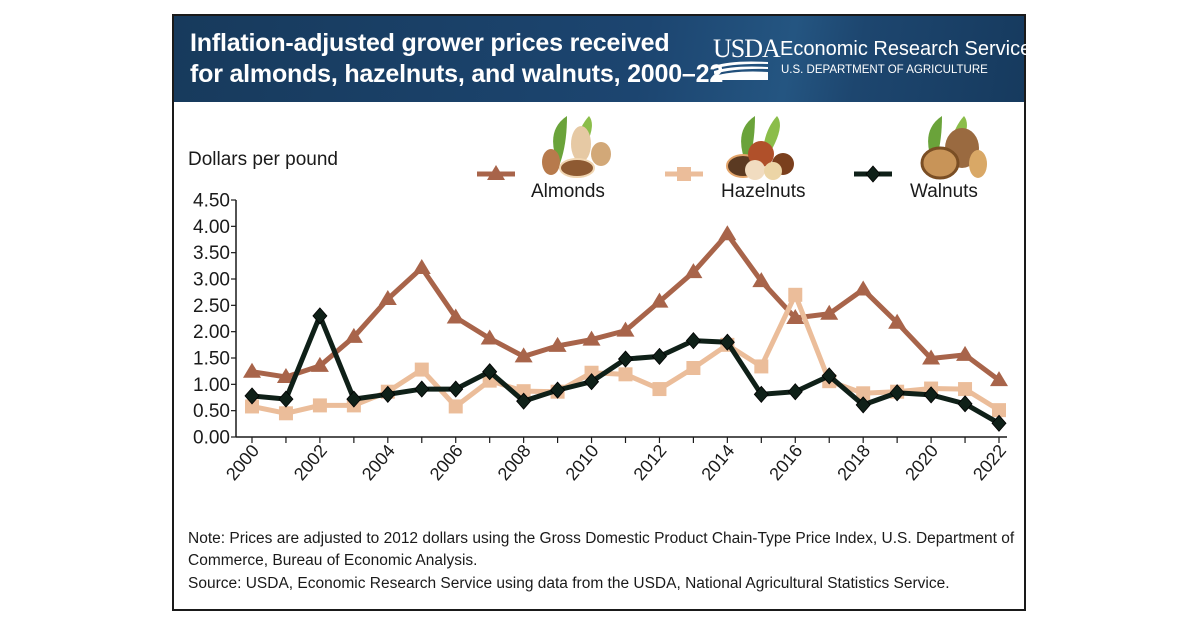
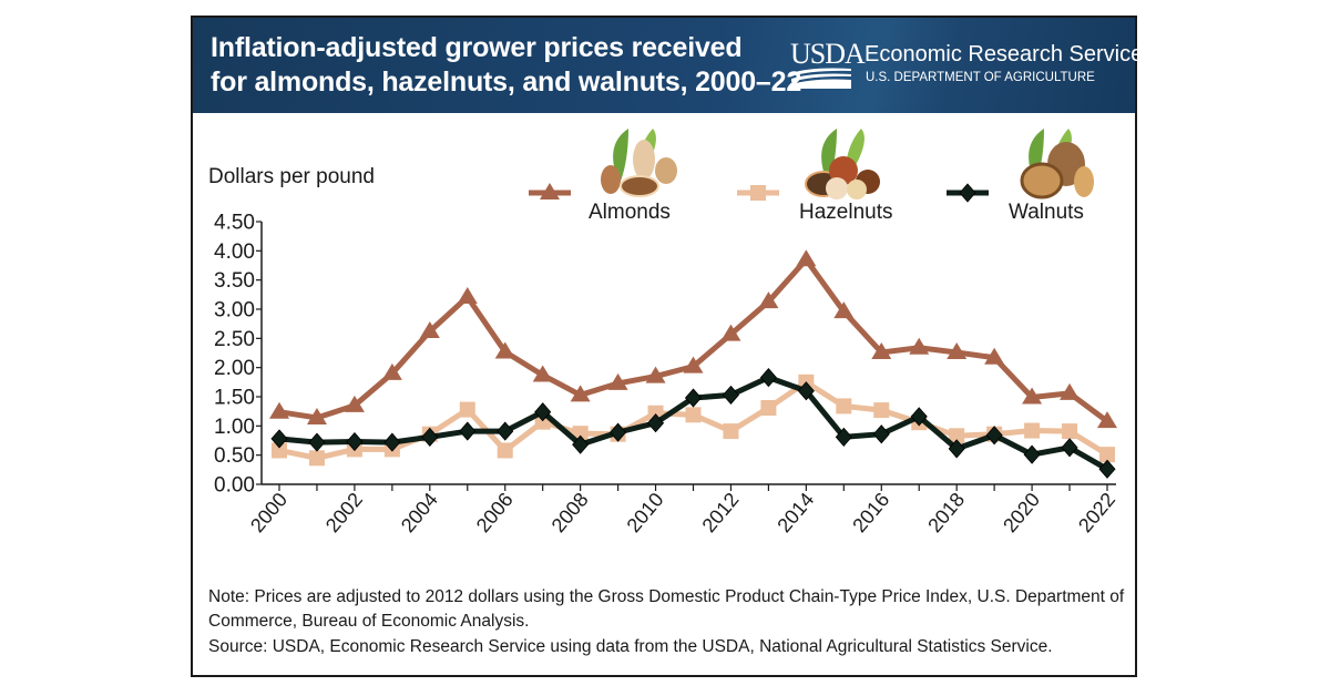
Walnuts/2002: 2.3 -> 0.7
Walnuts/2014: 1.8 -> 1.6
Hazelnuts/2016: 2.7 -> 1.3
Almonds/2018: 2.8 -> 2.3
Walnuts/2020: 0.8 -> 0.5
